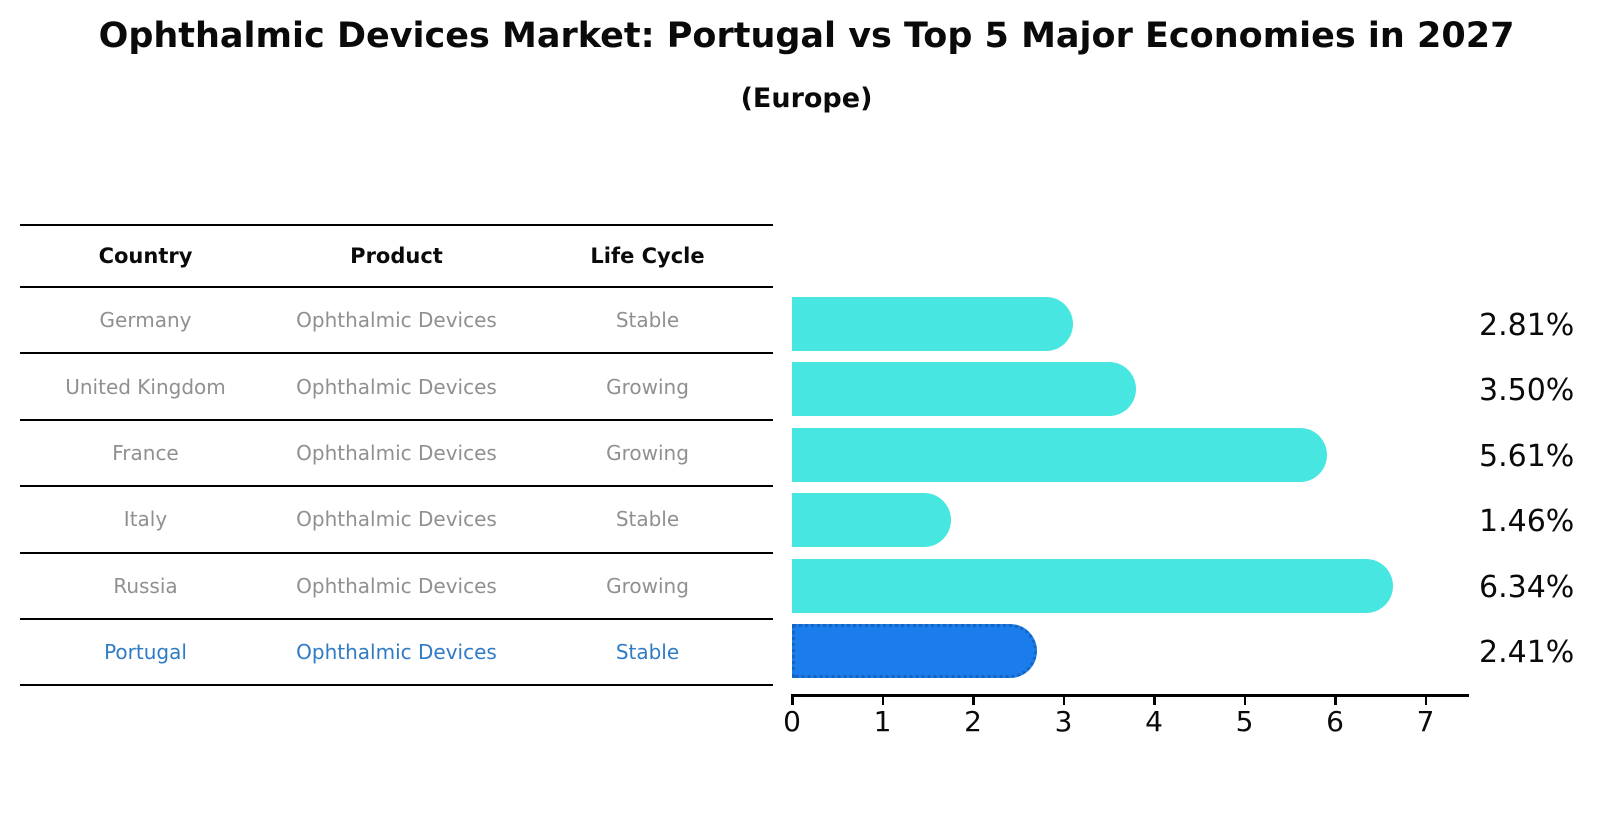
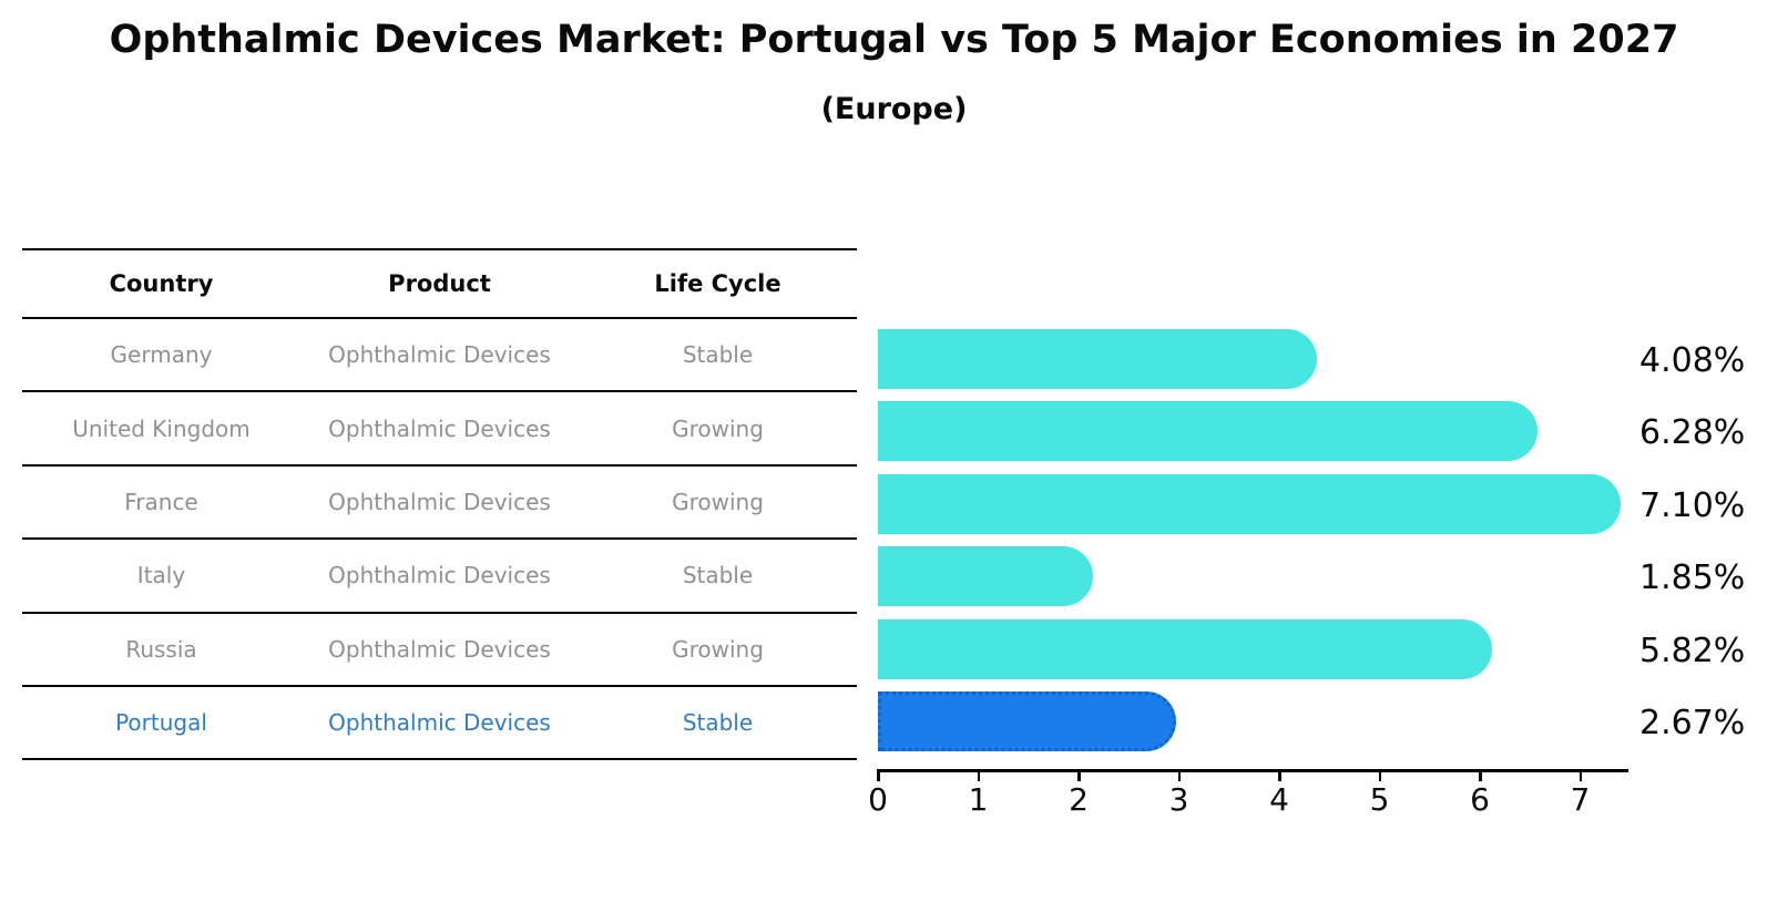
Germany: 2.81% -> 4.08%
United Kingdom: 3.50% -> 6.28%
France: 5.61% -> 7.10%
Italy: 1.46% -> 1.85%
Russia: 6.34% -> 5.82%
Portugal: 2.41% -> 2.67%
